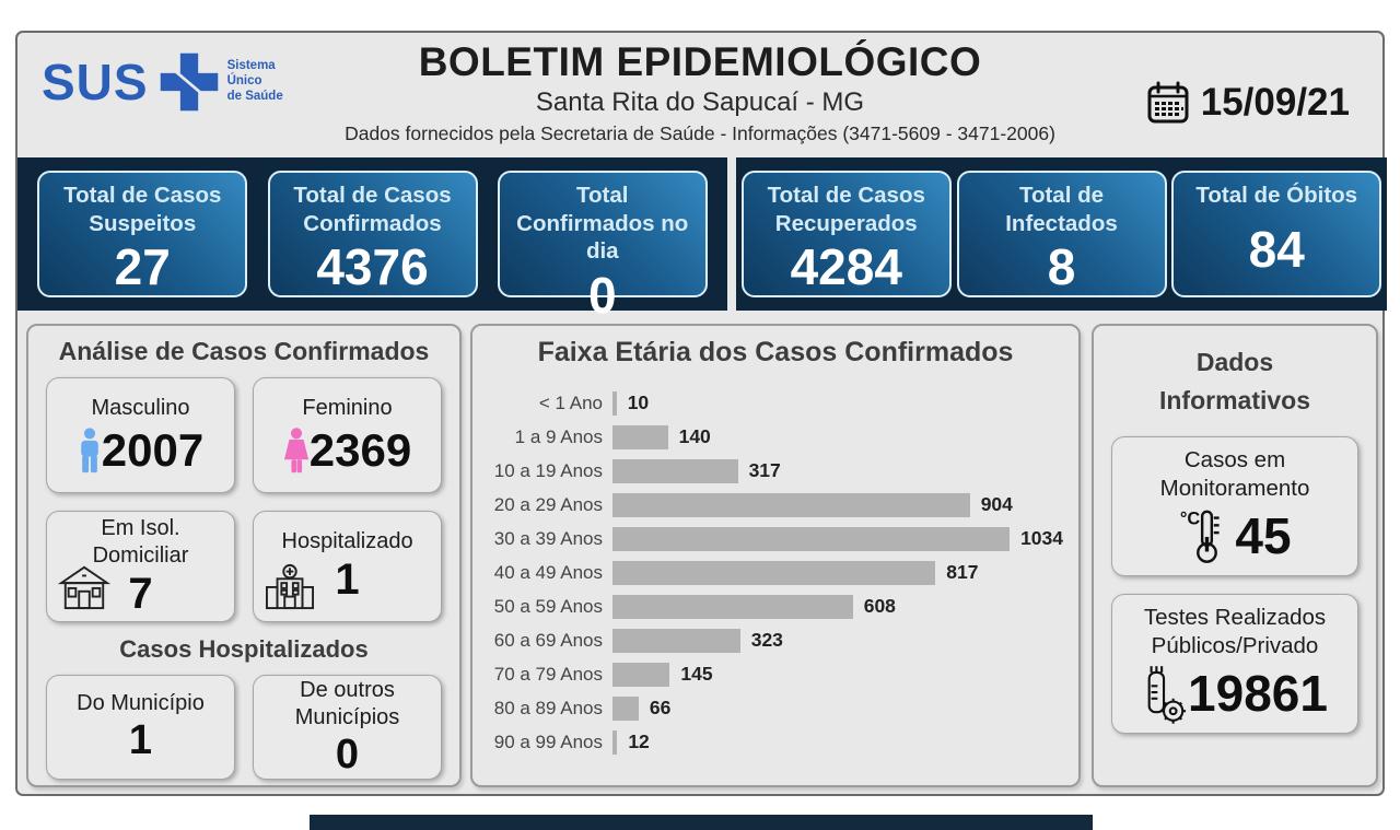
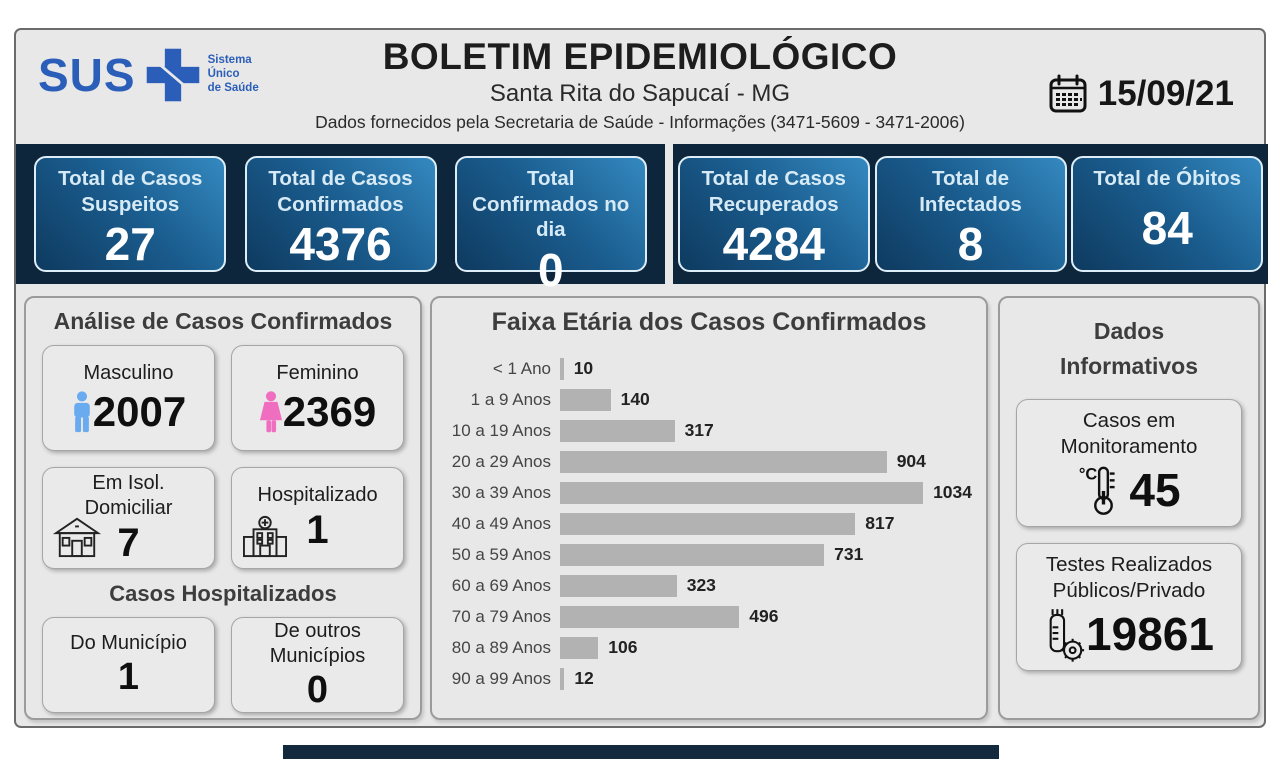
50 a 59 Anos: 608 -> 731
70 a 79 Anos: 145 -> 496
80 a 89 Anos: 66 -> 106
